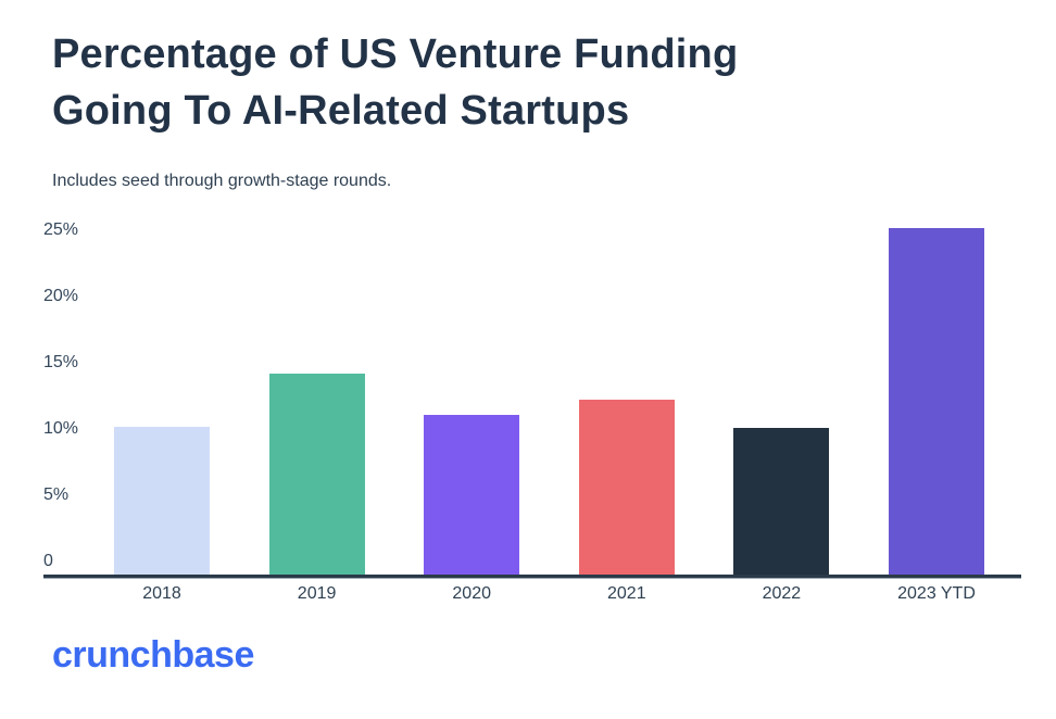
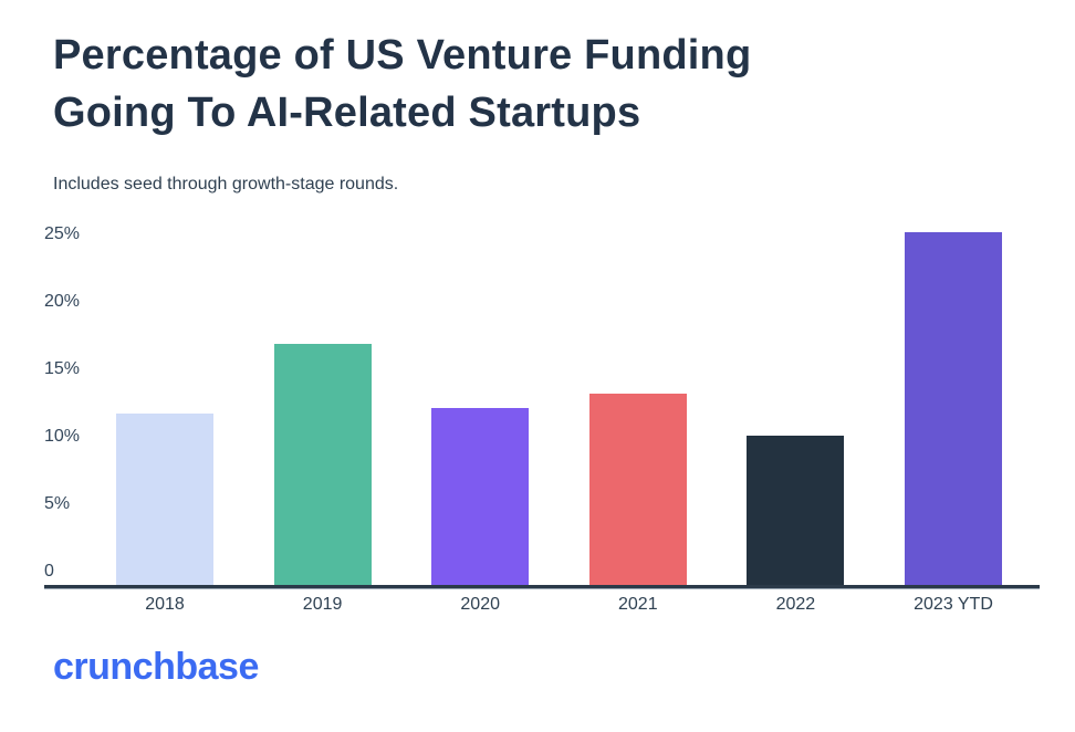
2018: 10.2% -> 11.7%
2019: 14.2% -> 16.9%
2020: 11.1% -> 12.1%
2021: 12.2% -> 13.2%
